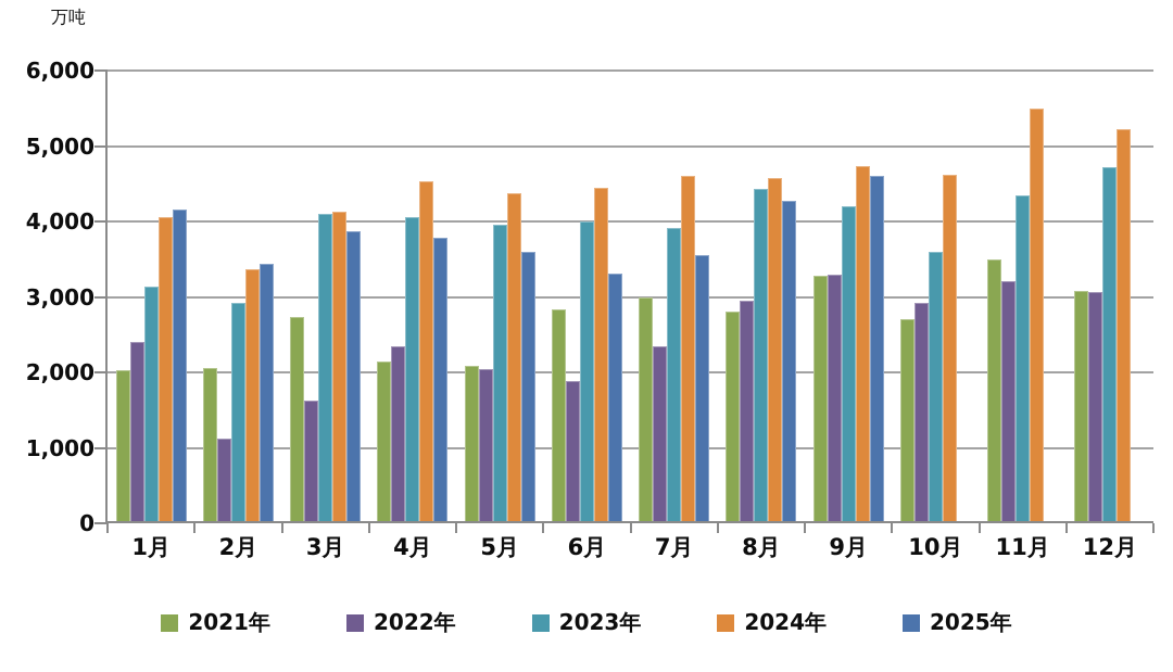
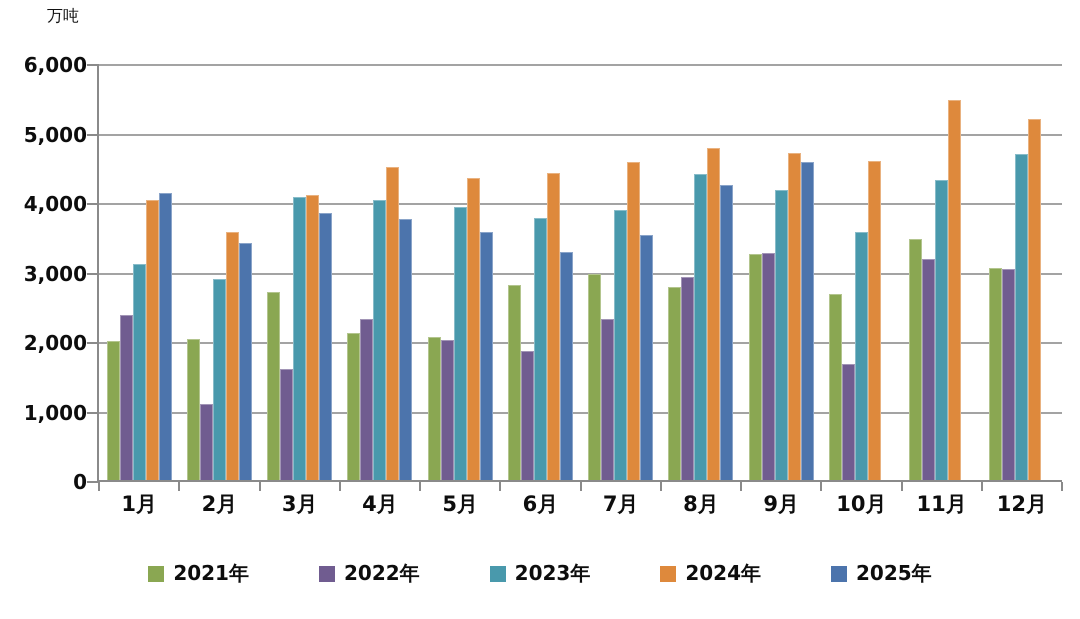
2024年/2月: 3400 -> 3600
2023年/6月: 4000 -> 3800
2024年/8月: 4600 -> 4800
2022年/10月: 2900 -> 1700
